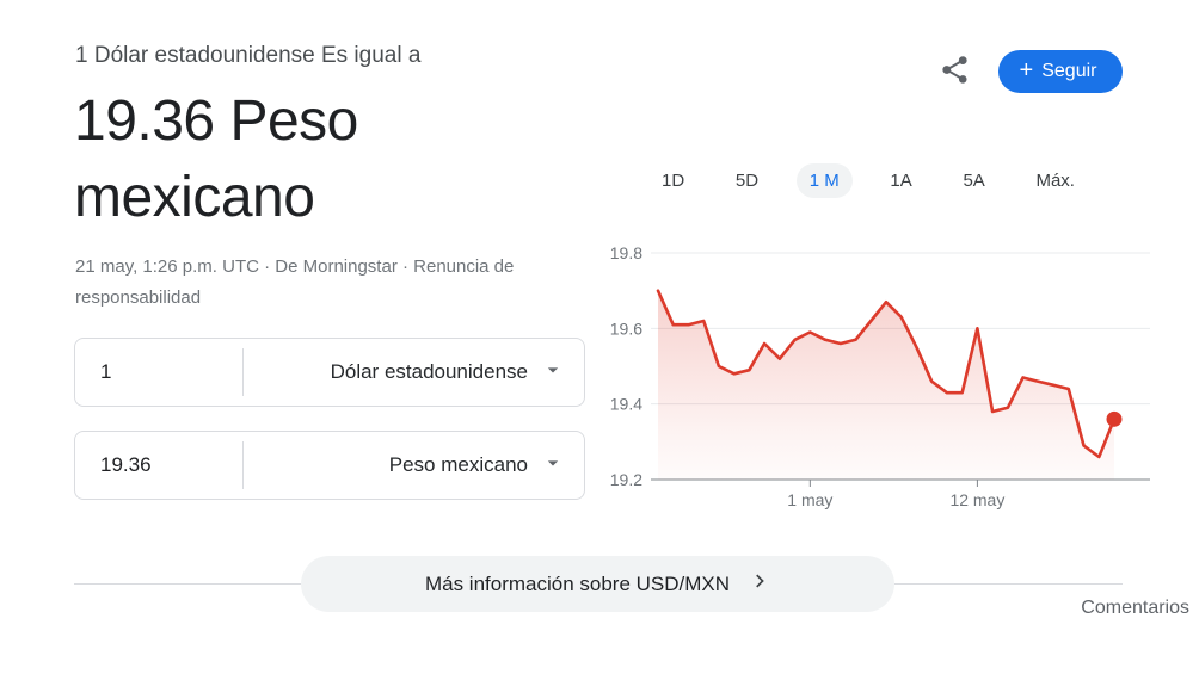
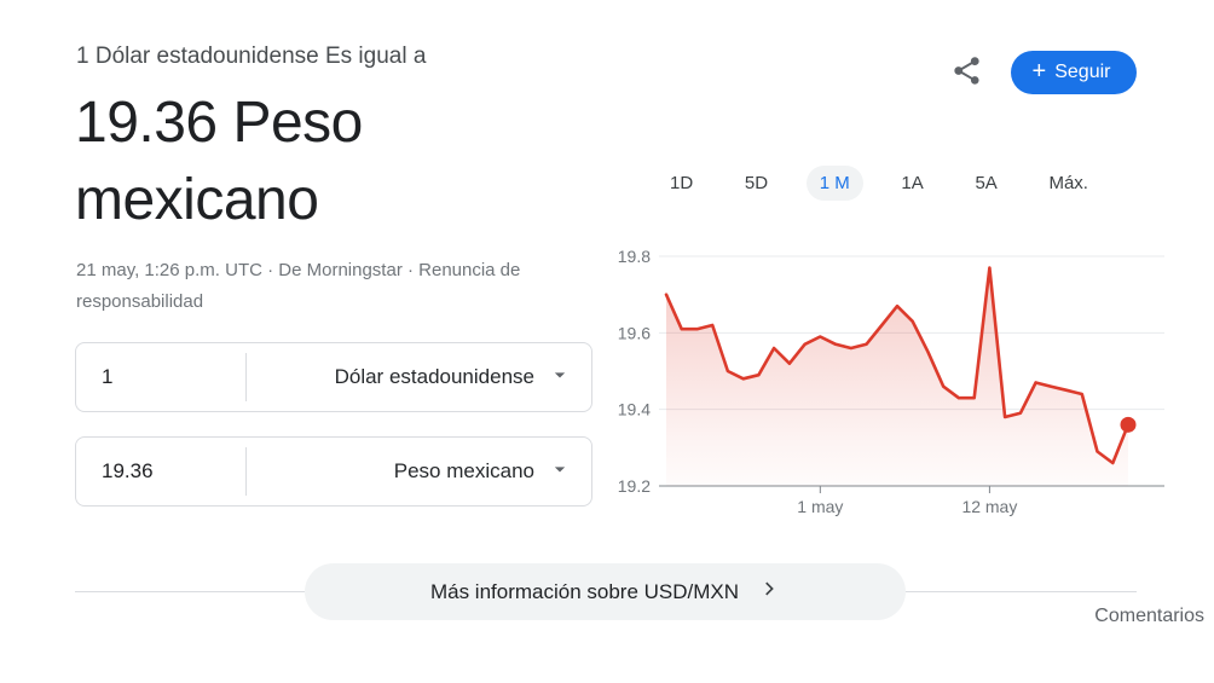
12 may: 19.60 -> 19.77
